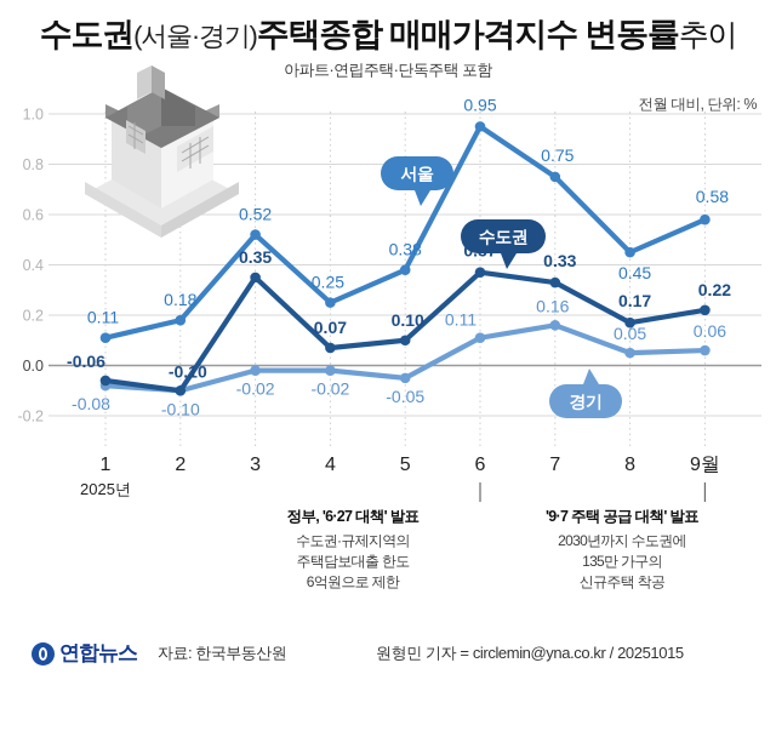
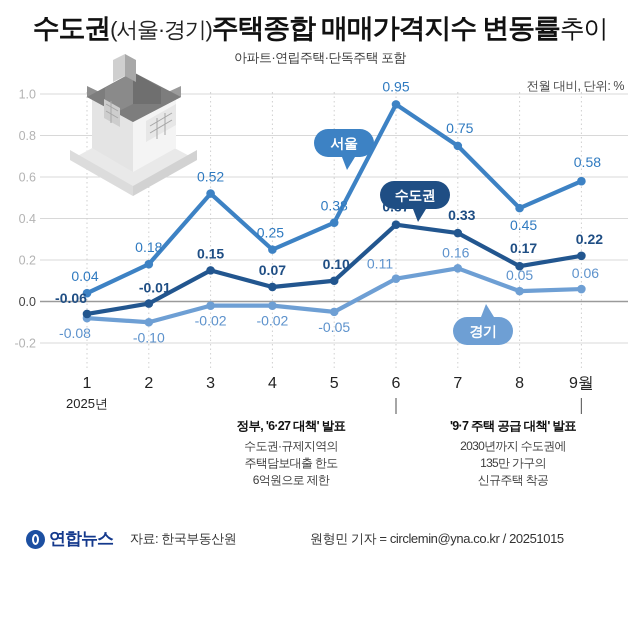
서울/1: 0.11 -> 0.04
수도권/2: -0.10 -> -0.01
수도권/3: 0.35 -> 0.15
